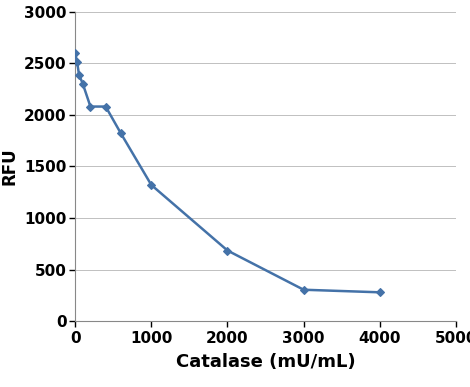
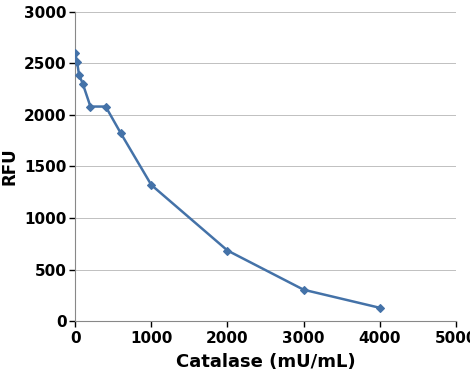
4000: 280 -> 130
